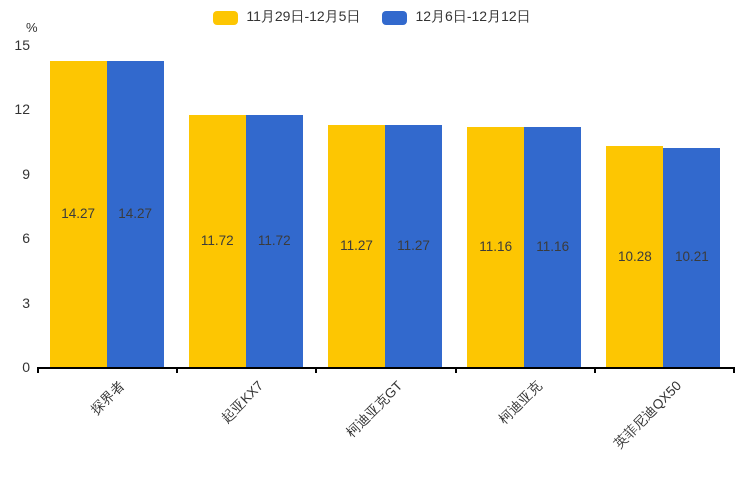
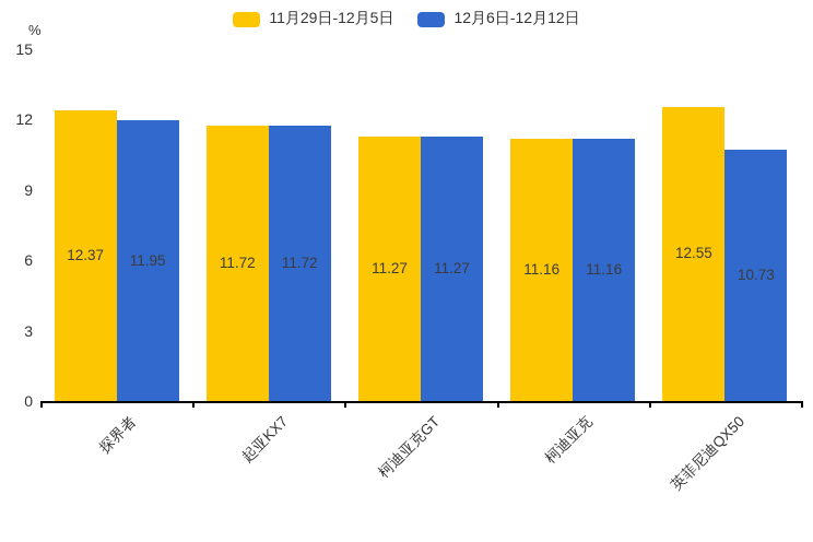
11月29日-12月5日/探界者: 14.27 -> 12.37
12月6日-12月12日/探界者: 14.27 -> 11.95
11月29日-12月5日/英菲尼迪QX50: 10.28 -> 12.55
12月6日-12月12日/英菲尼迪QX50: 10.21 -> 10.73
